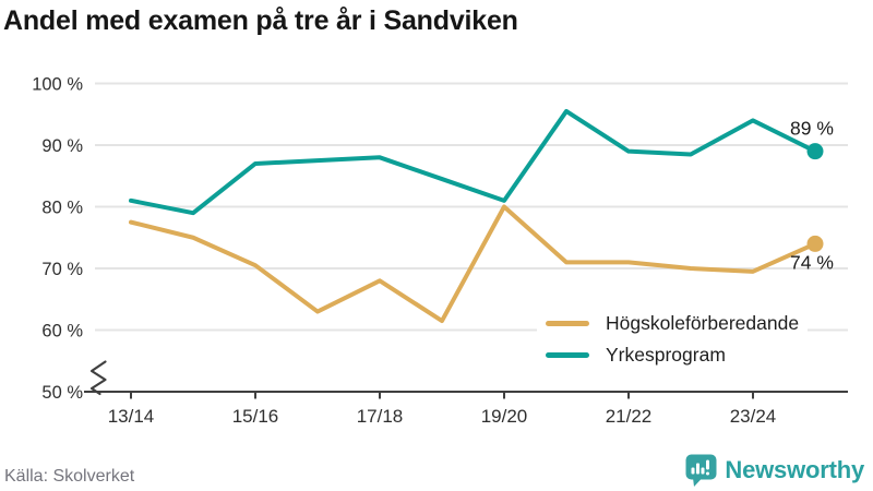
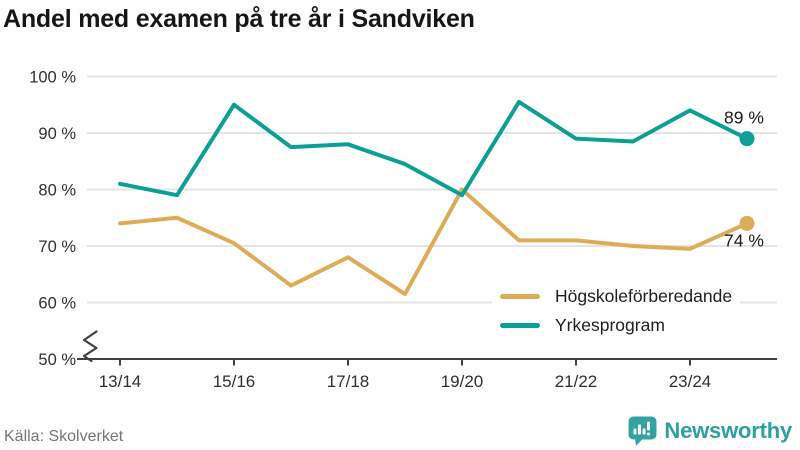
Högskoleförberedande/13/14: 78% -> 74%
Yrkesprogram/15/16: 87% -> 95%
Yrkesprogram/19/20: 81% -> 79%
